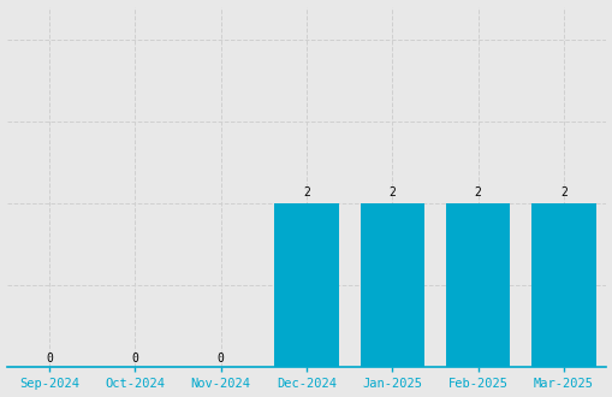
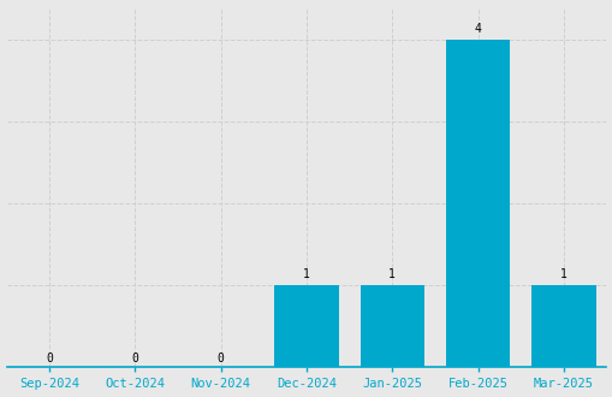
Dec-2024: 2 -> 1
Jan-2025: 2 -> 1
Feb-2025: 2 -> 4
Mar-2025: 2 -> 1
